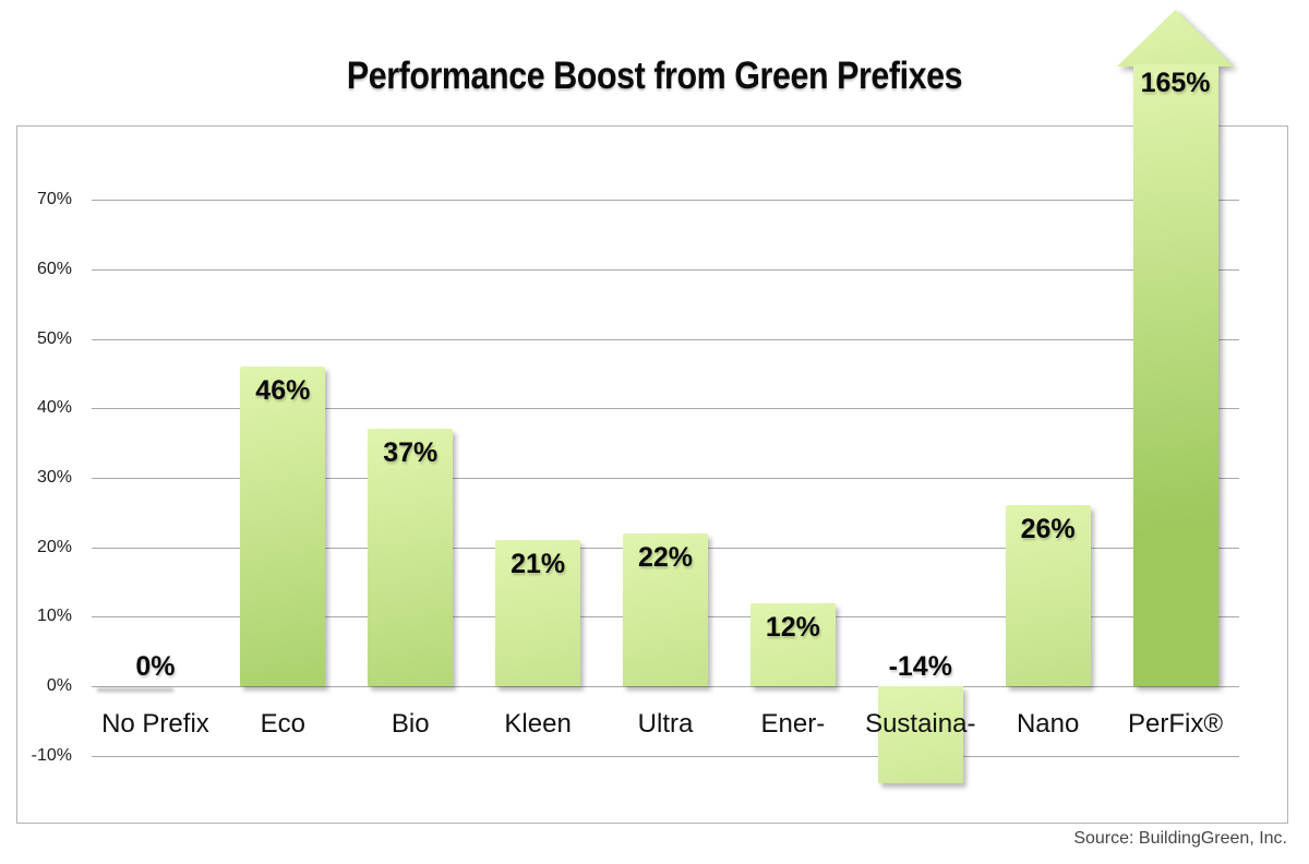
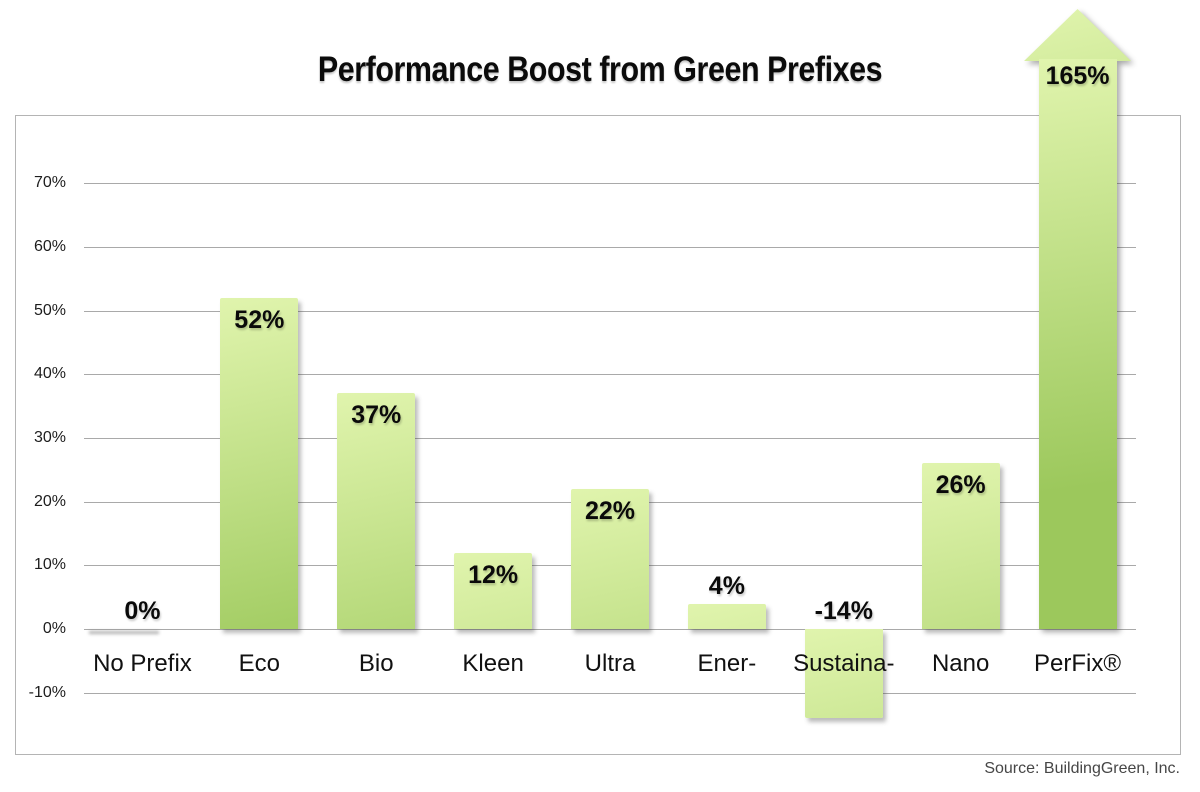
Eco: 46% -> 52%
Kleen: 21% -> 12%
Ener-: 12% -> 4%
